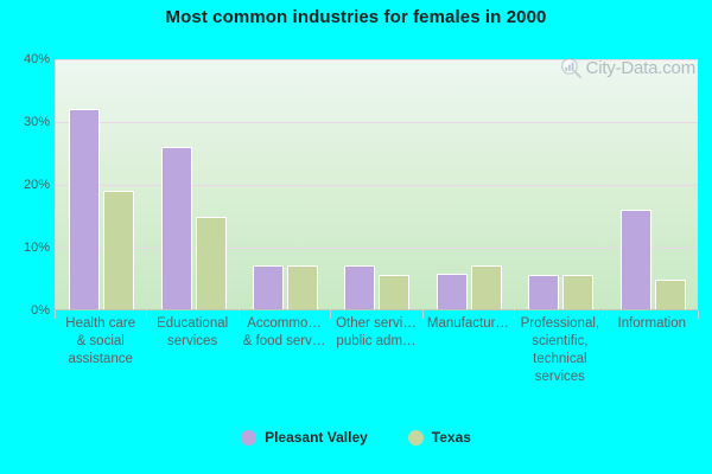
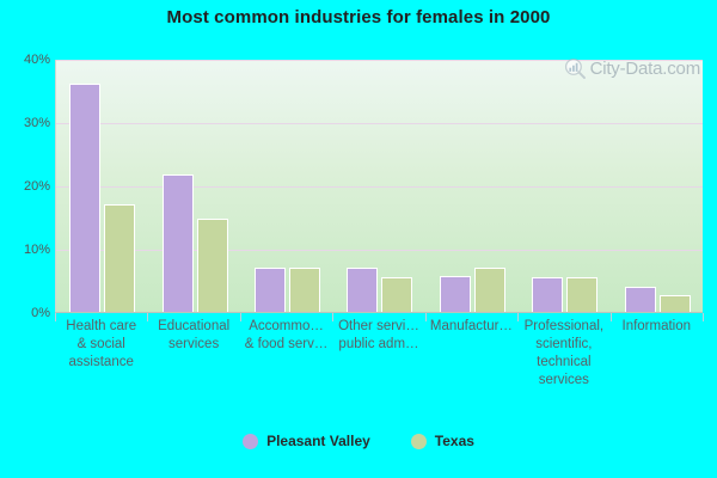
Pleasant Valley/Health care & social assistance: 32% -> 36%
Texas/Health care & social assistance: 19% -> 17%
Pleasant Valley/Educational services: 26% -> 22%
Pleasant Valley/Information: 16% -> 4%
Texas/Information: 5% -> 3%
